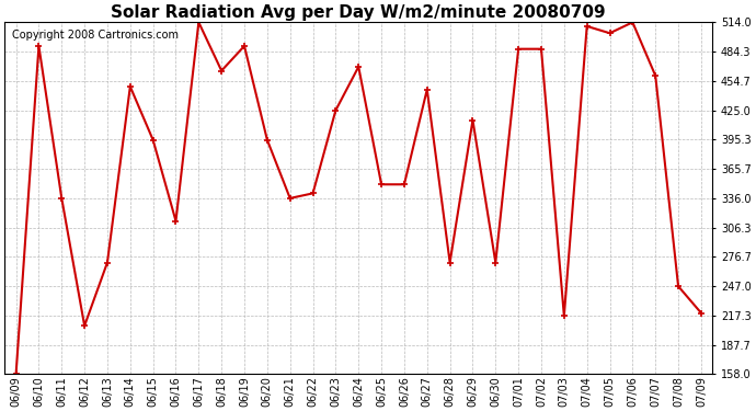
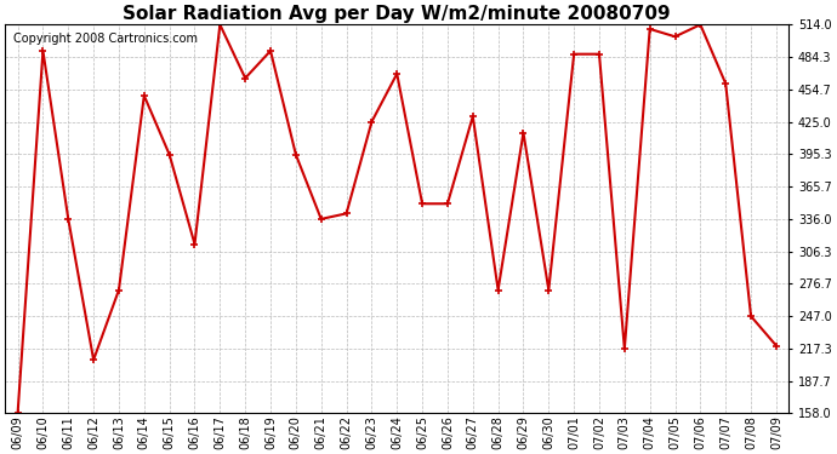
06/27: 446 -> 430
